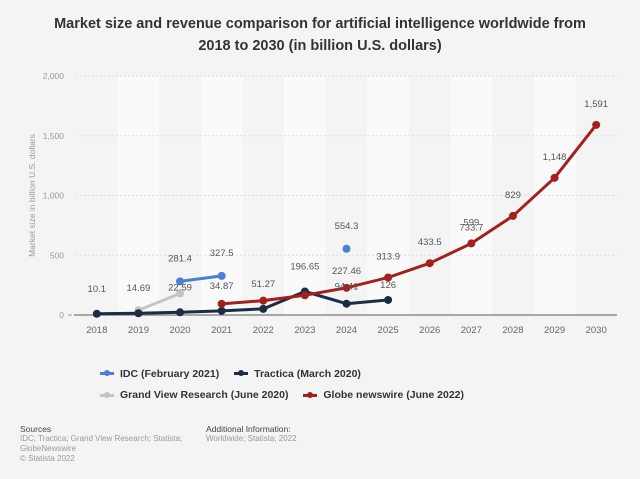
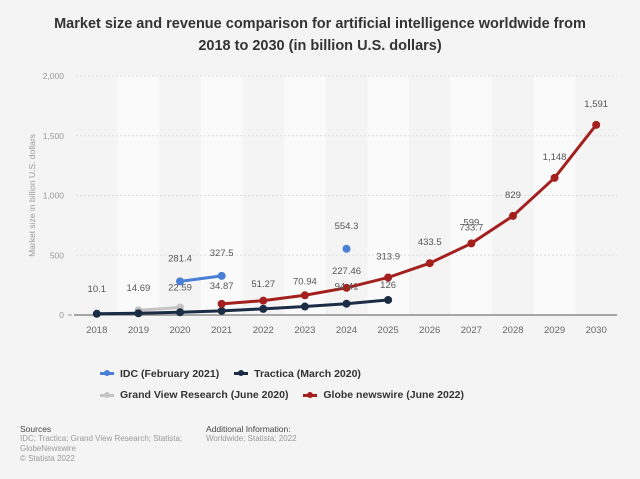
Grand View Research (June 2020)/2020: 180 -> 60
Tractica (March 2020)/2023: 196.65 -> 70.94
